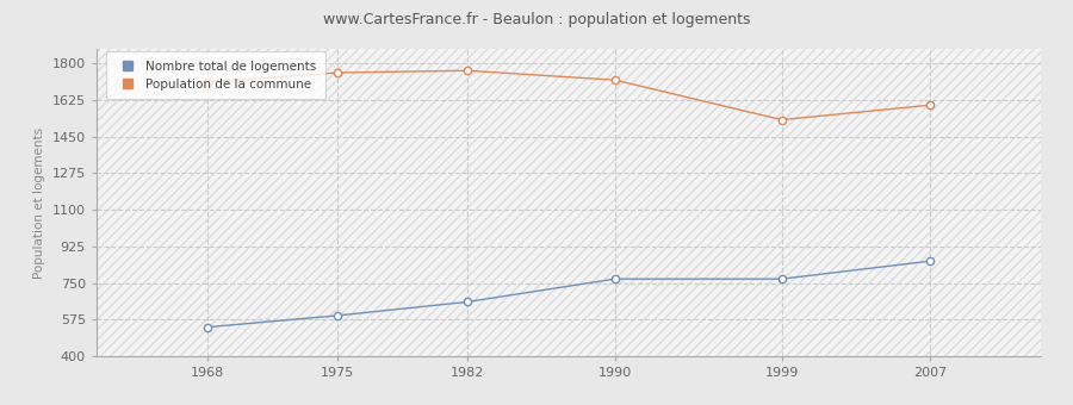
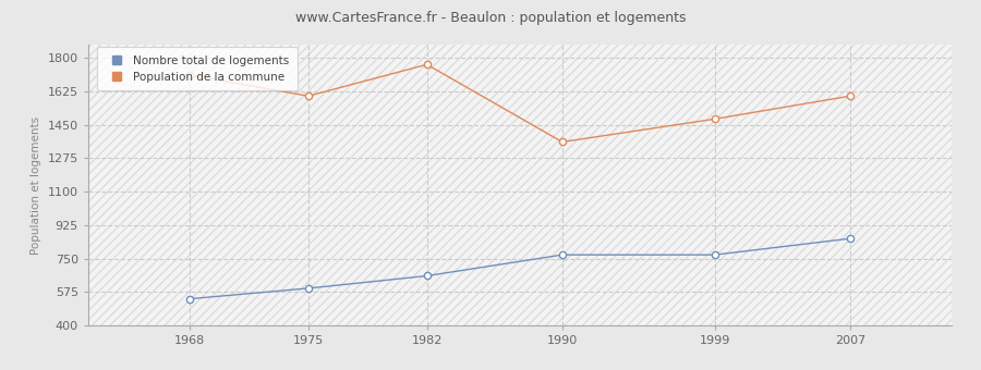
Population de la commune/1975: 1760 -> 1600
Population de la commune/1990: 1720 -> 1360
Population de la commune/1999: 1530 -> 1480
